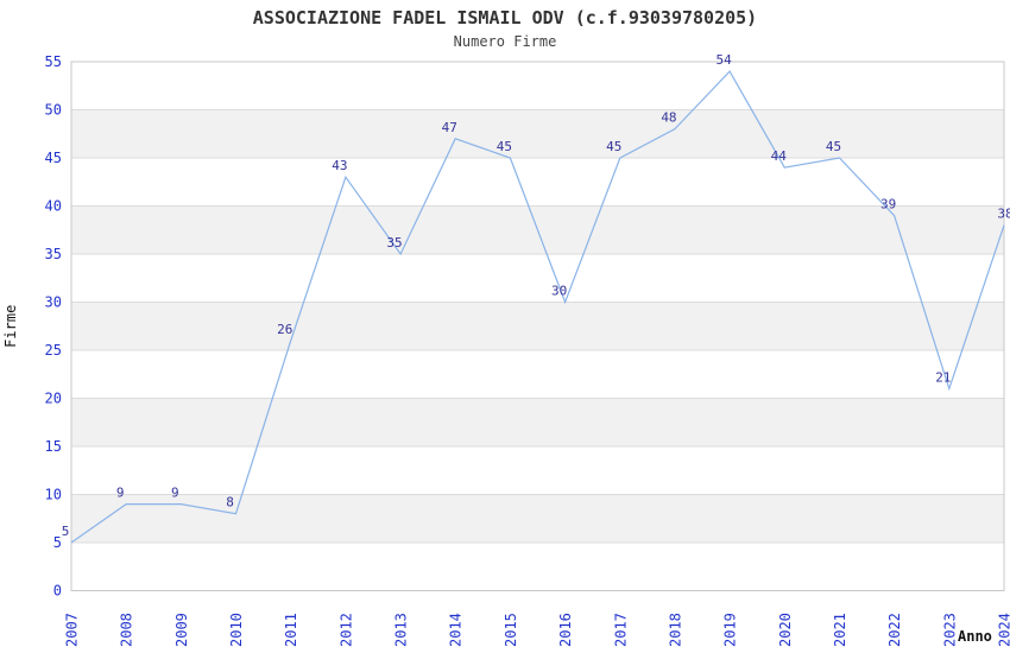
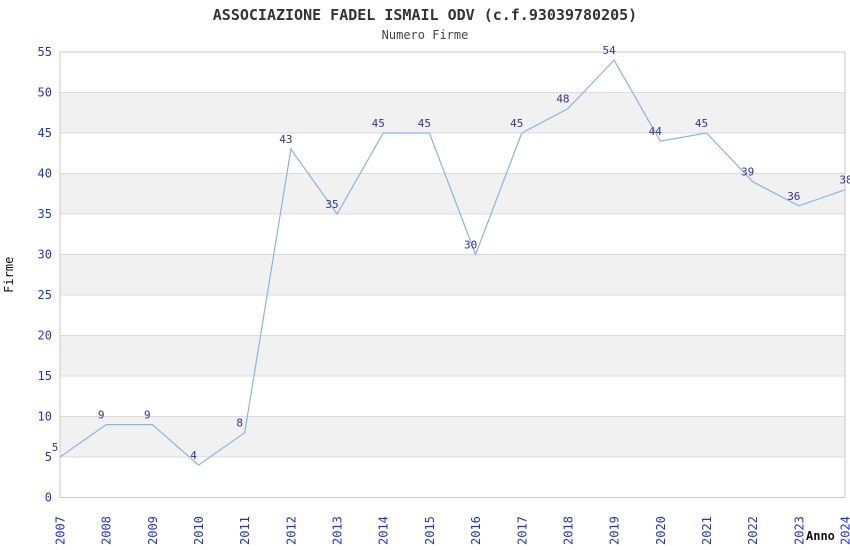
2010: 8 -> 4
2011: 26 -> 8
2014: 47 -> 45
2023: 21 -> 36
